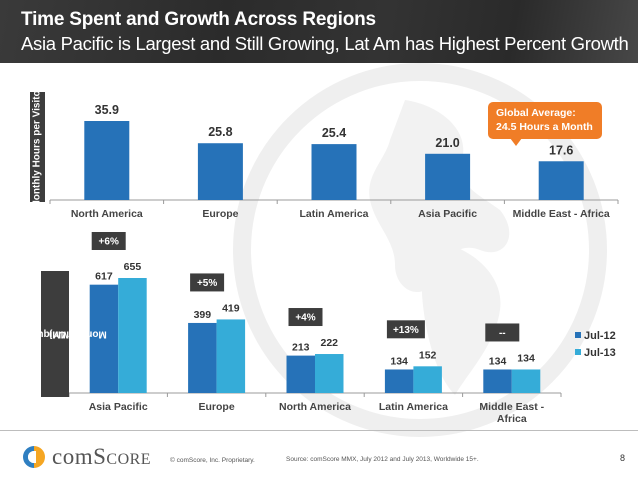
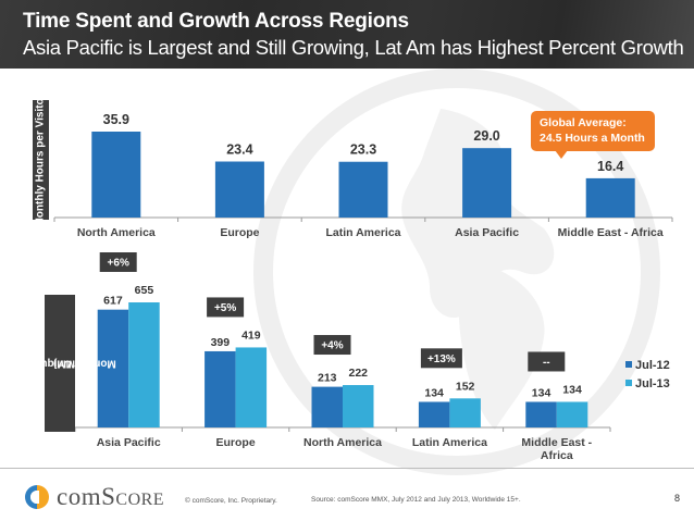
Monthly Hours per Visitor/Europe: 25.8 -> 23.4
Monthly Hours per Visitor/Latin America: 25.4 -> 23.3
Monthly Hours per Visitor/Asia Pacific: 21.0 -> 29.0
Monthly Hours per Visitor/Middle East - Africa: 17.6 -> 16.4
